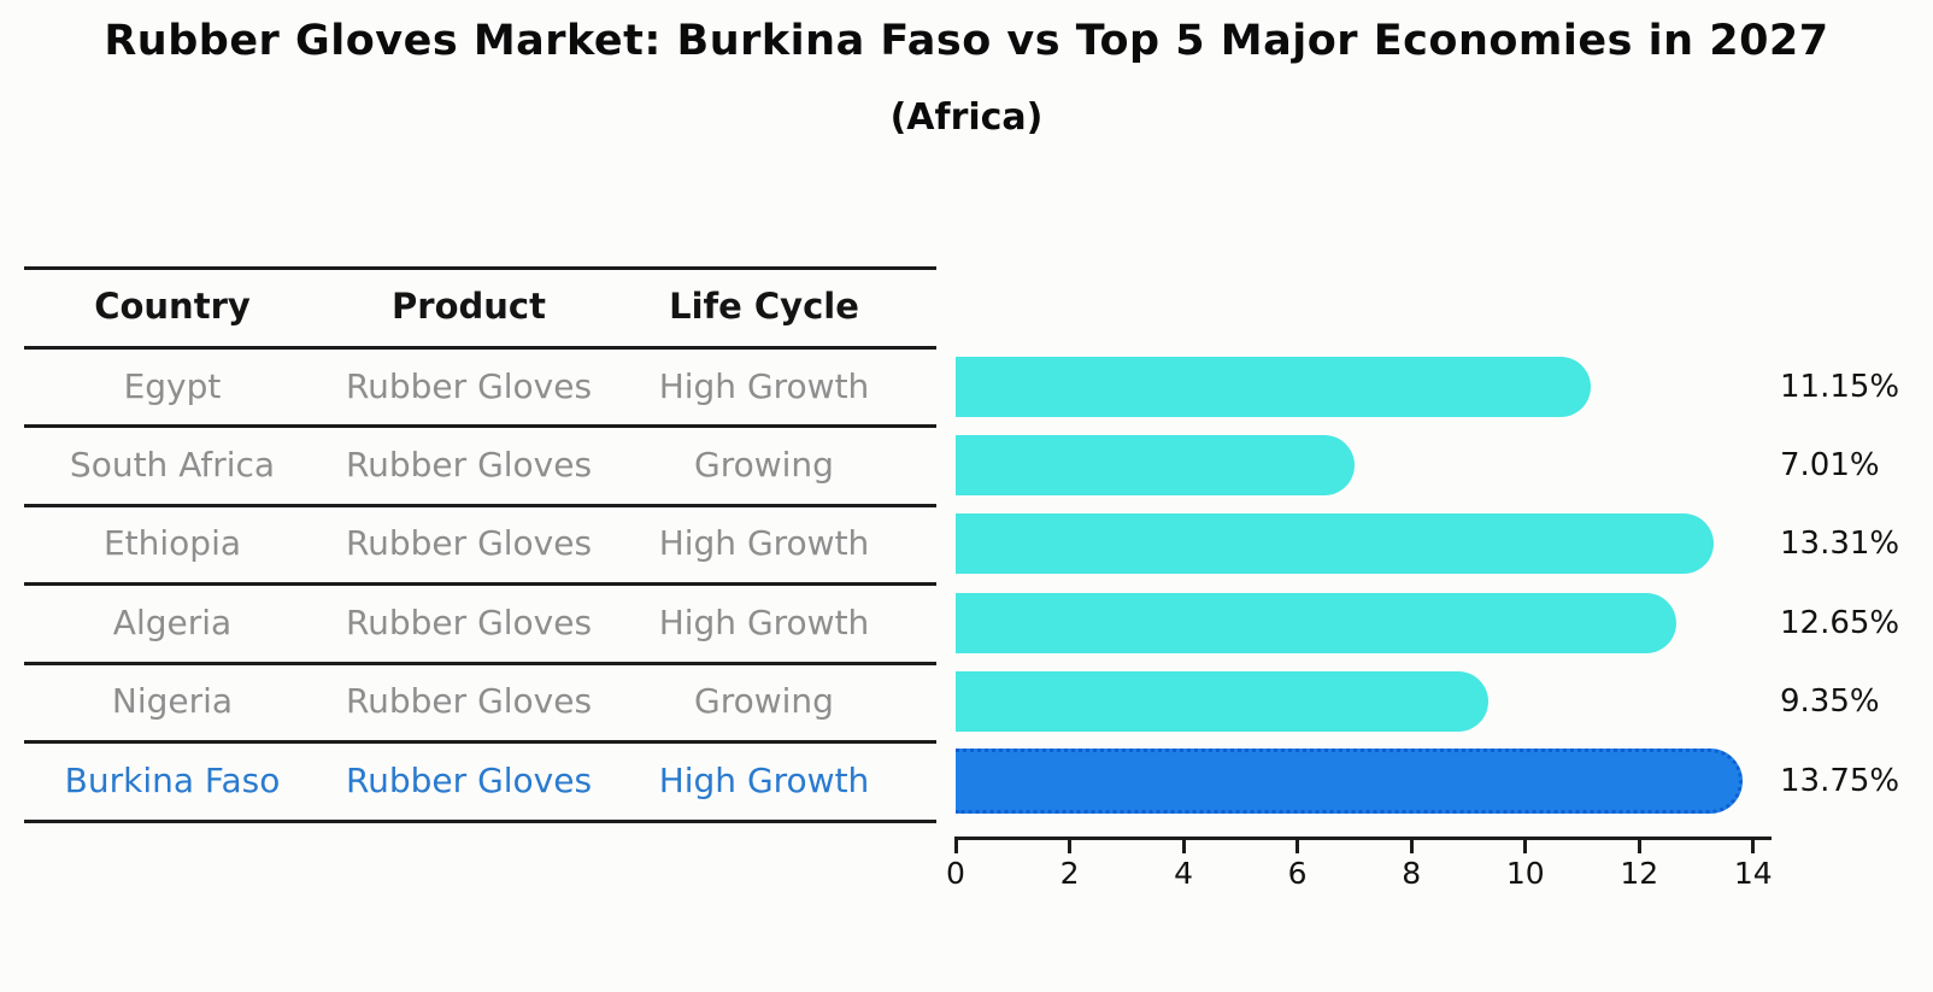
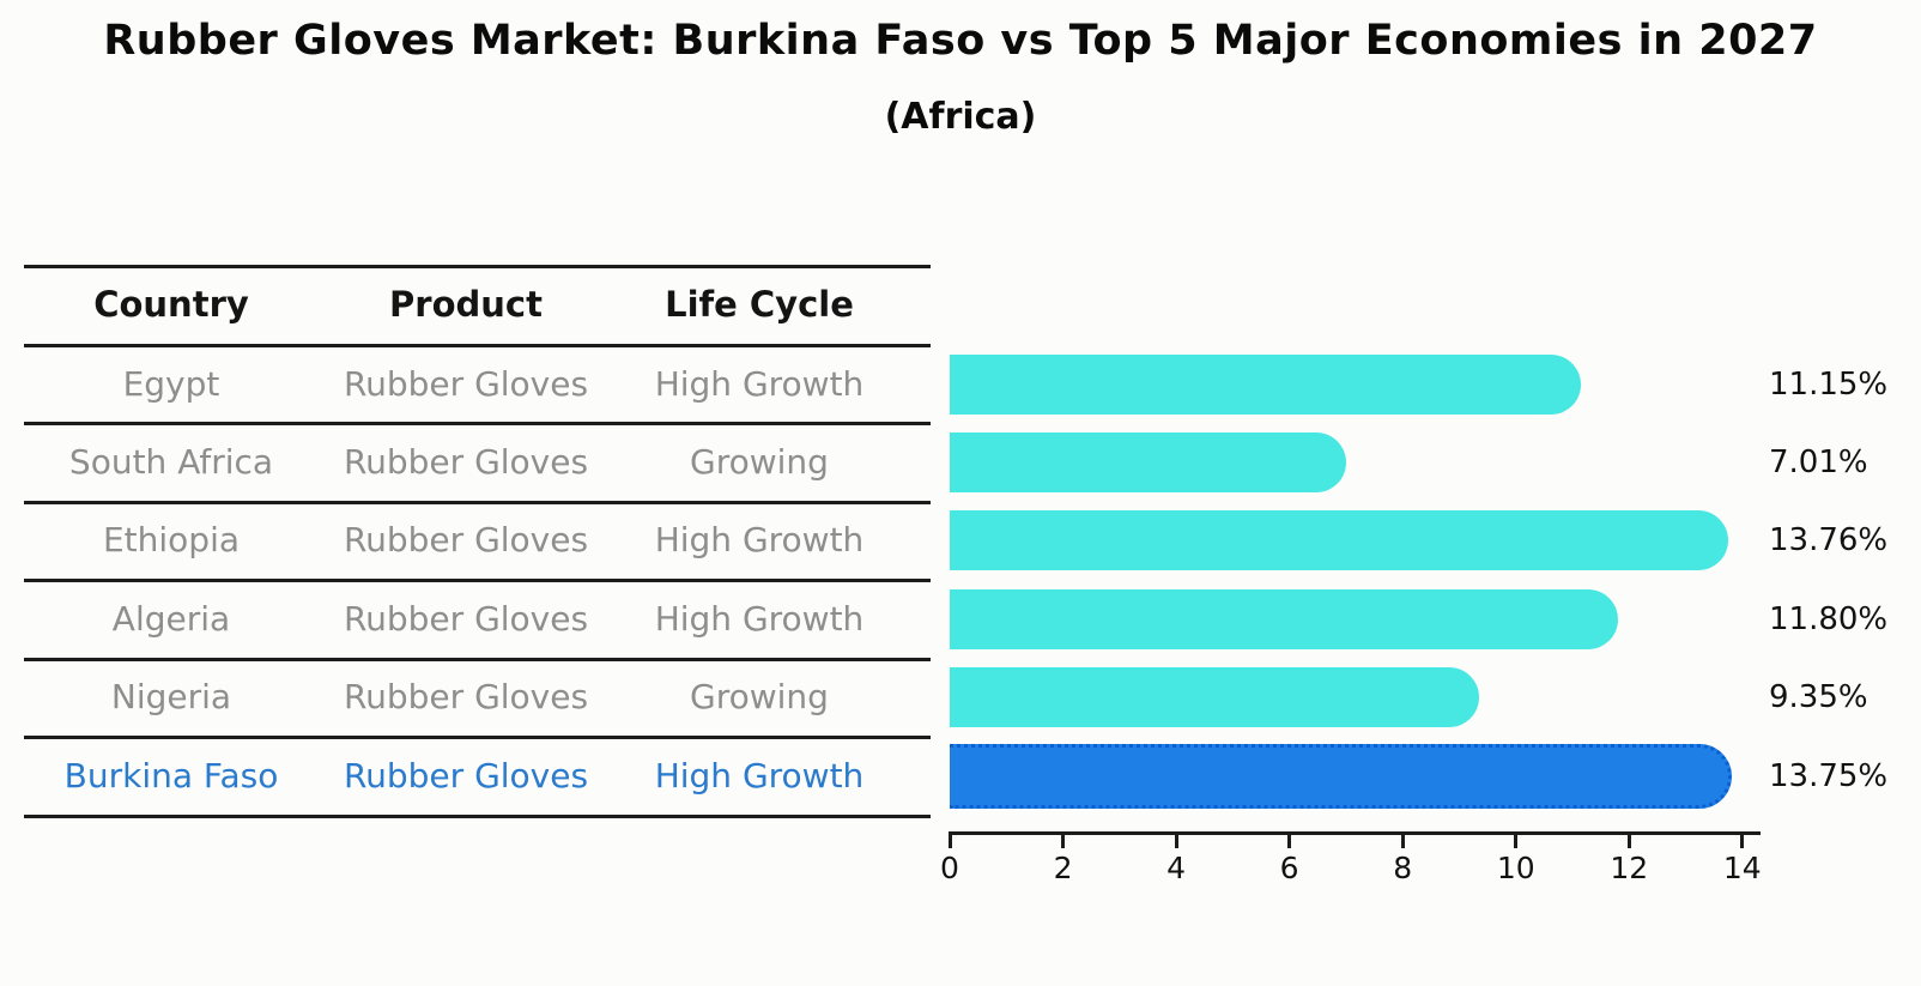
Ethiopia: 13.31% -> 13.76%
Algeria: 12.65% -> 11.80%
